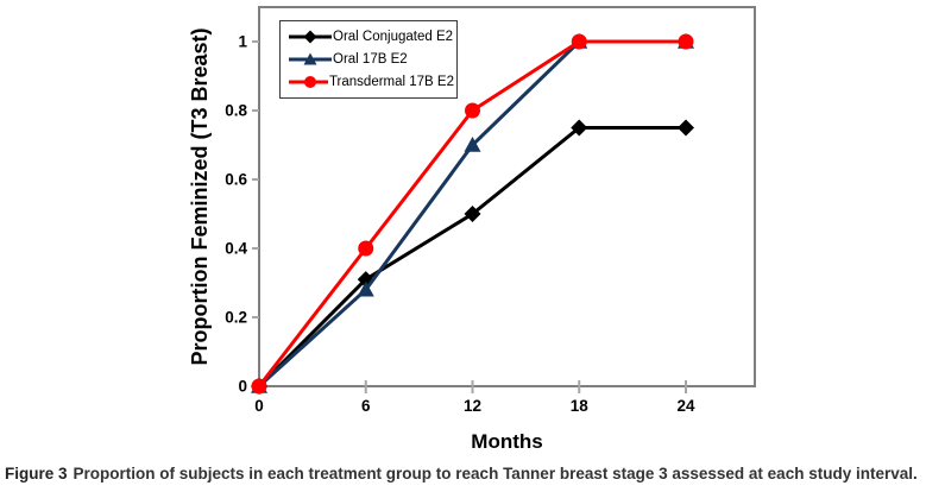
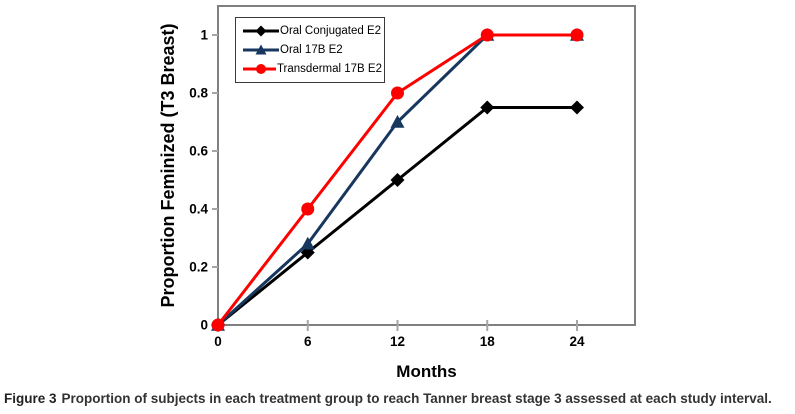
Oral Conjugated E2/6: 0.31 -> 0.25
